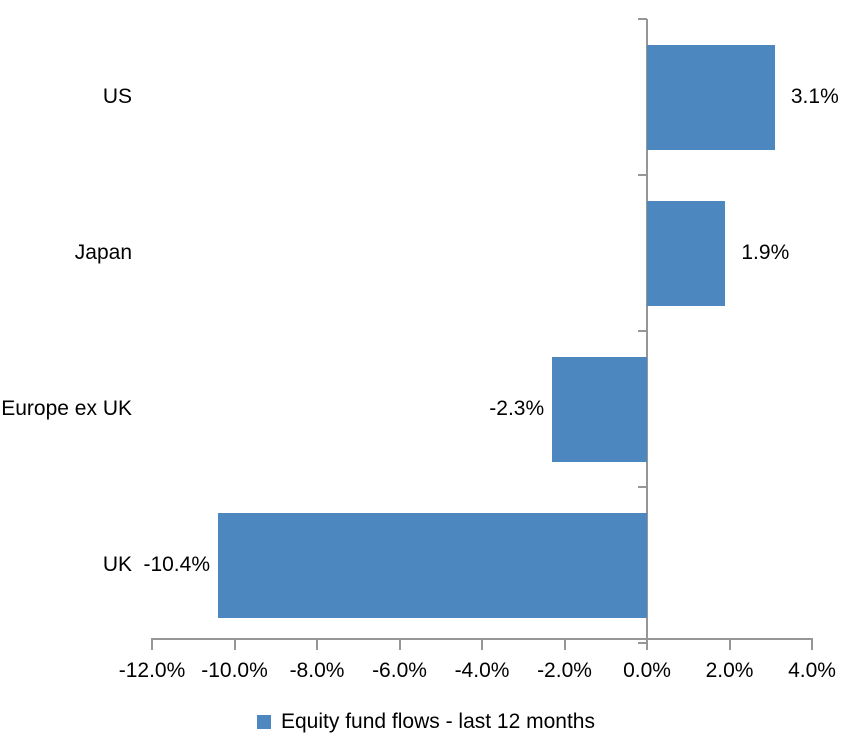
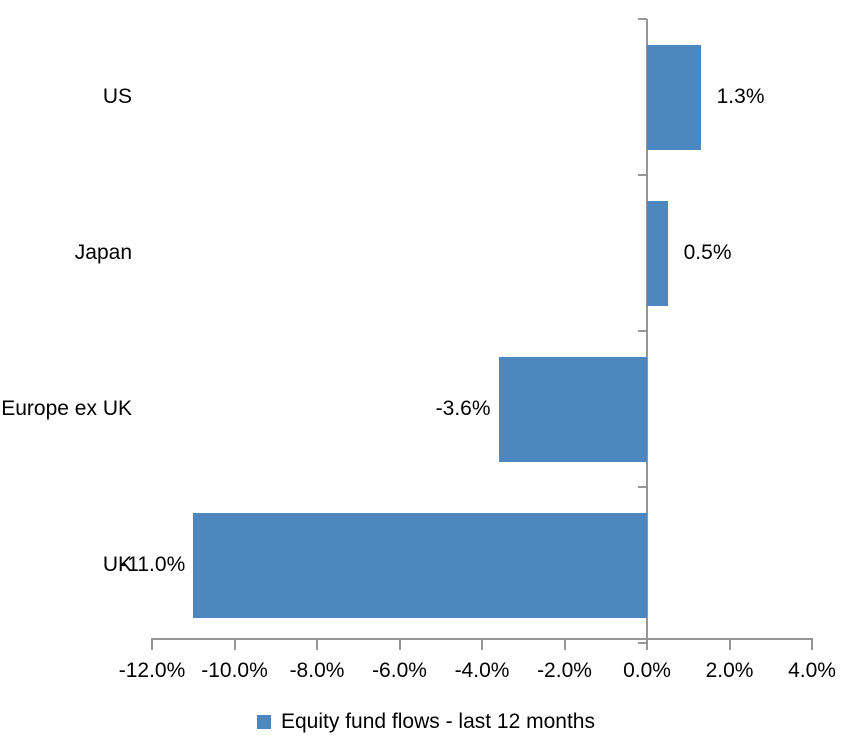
US: 3.1% -> 1.3%
Japan: 1.9% -> 0.5%
Europe ex UK: -2.3% -> -3.6%
UK: -10.4% -> -11.0%
